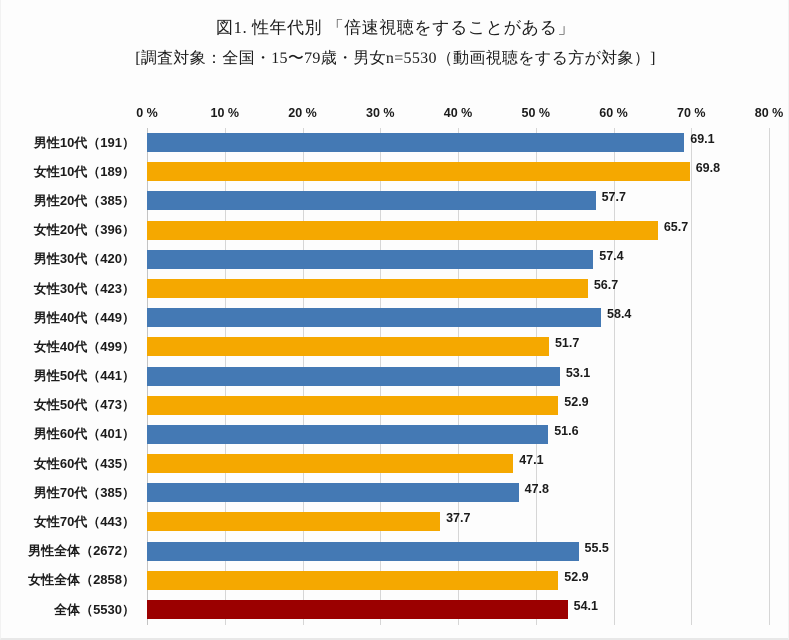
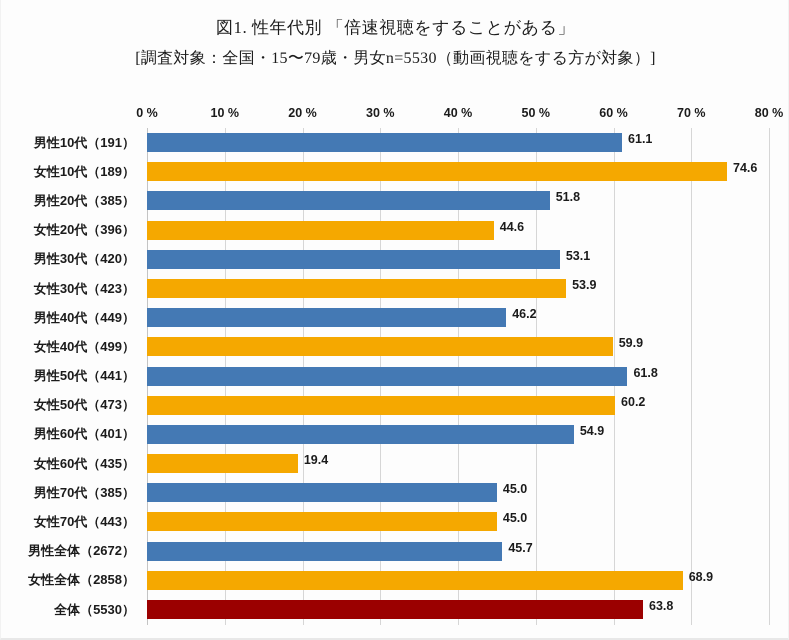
男性10代（191）: 69.1 -> 61.1
女性10代（189）: 69.8 -> 74.6
男性20代（385）: 57.7 -> 51.8
女性20代（396）: 65.7 -> 44.6
男性30代（420）: 57.4 -> 53.1
女性30代（423）: 56.7 -> 53.9
男性40代（449）: 58.4 -> 46.2
女性40代（499）: 51.7 -> 59.9
男性50代（441）: 53.1 -> 61.8
女性50代（473）: 52.9 -> 60.2
男性60代（401）: 51.6 -> 54.9
女性60代（435）: 47.1 -> 19.4
男性70代（385）: 47.8 -> 45.0
女性70代（443）: 37.7 -> 45.0
男性全体（2672）: 55.5 -> 45.7
女性全体（2858）: 52.9 -> 68.9
全体（5530）: 54.1 -> 63.8
